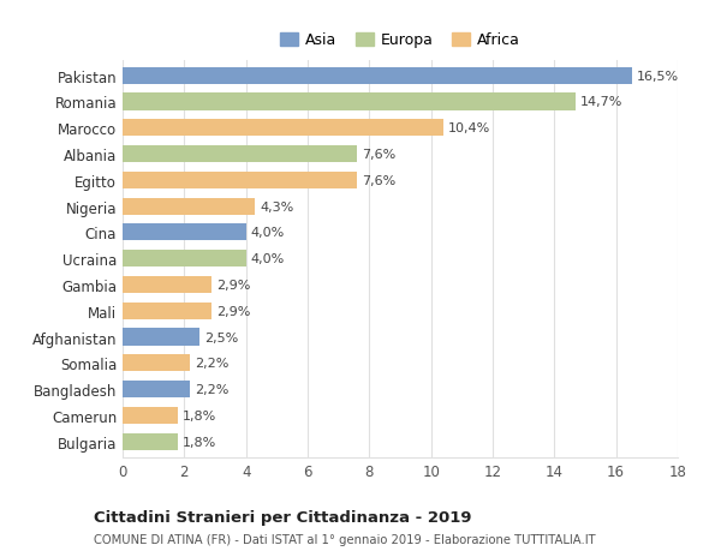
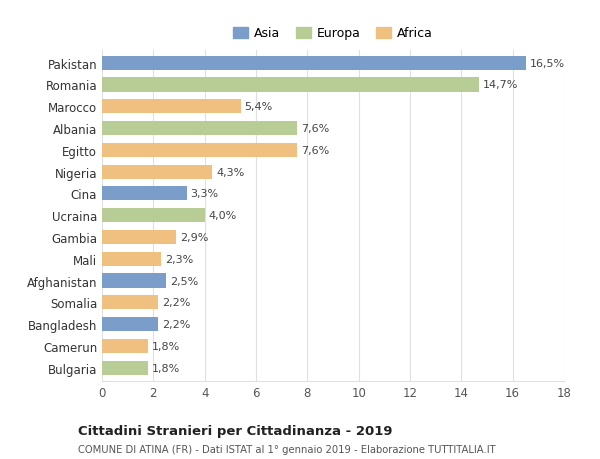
Marocco: 10,4% -> 5,4%
Cina: 4,0% -> 3,3%
Mali: 2,9% -> 2,3%
